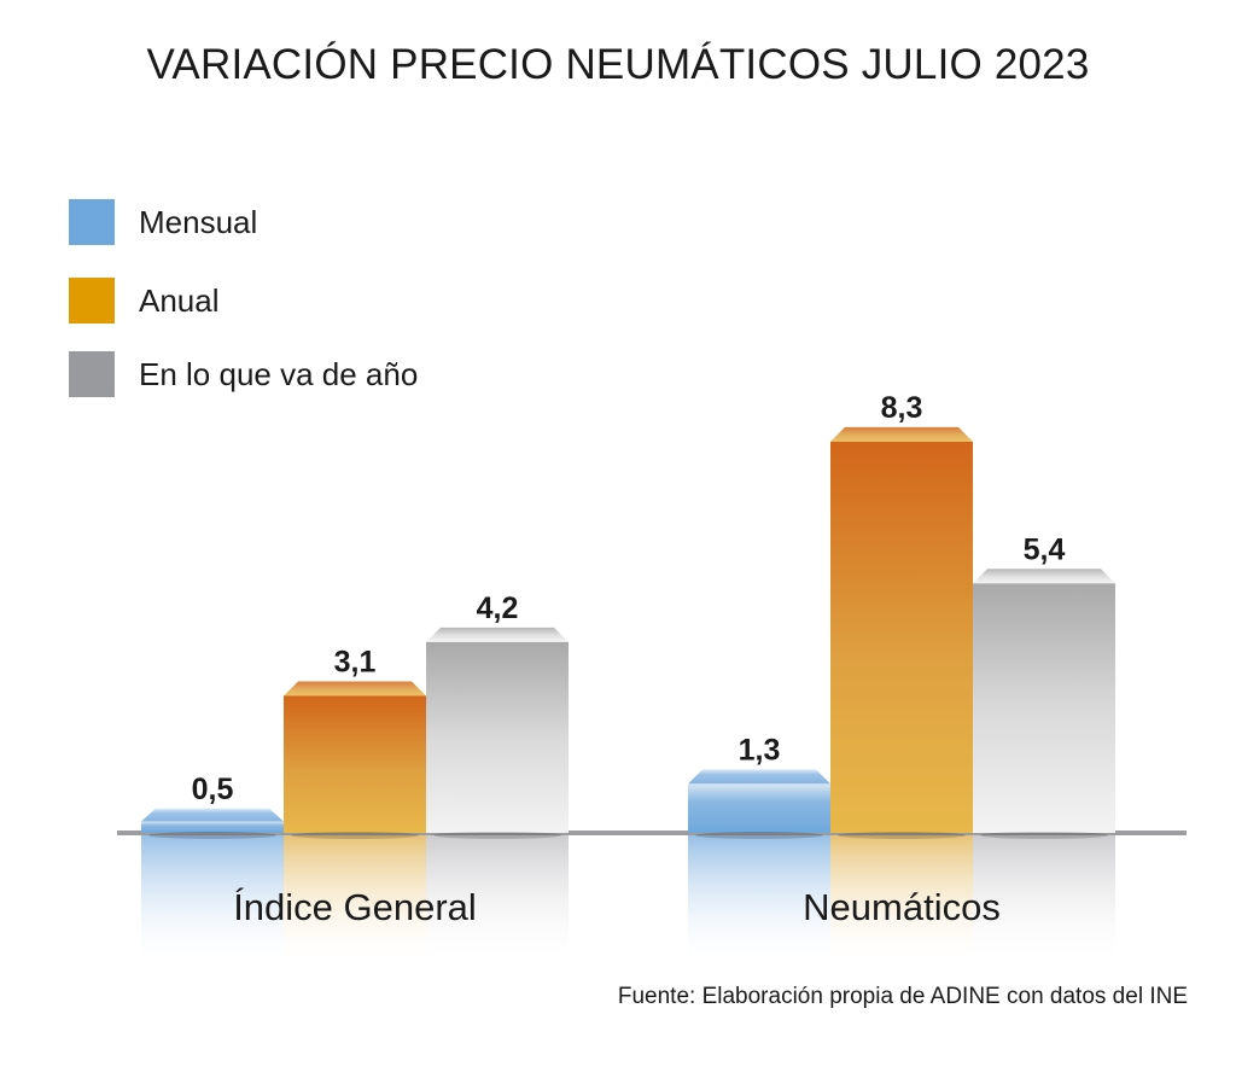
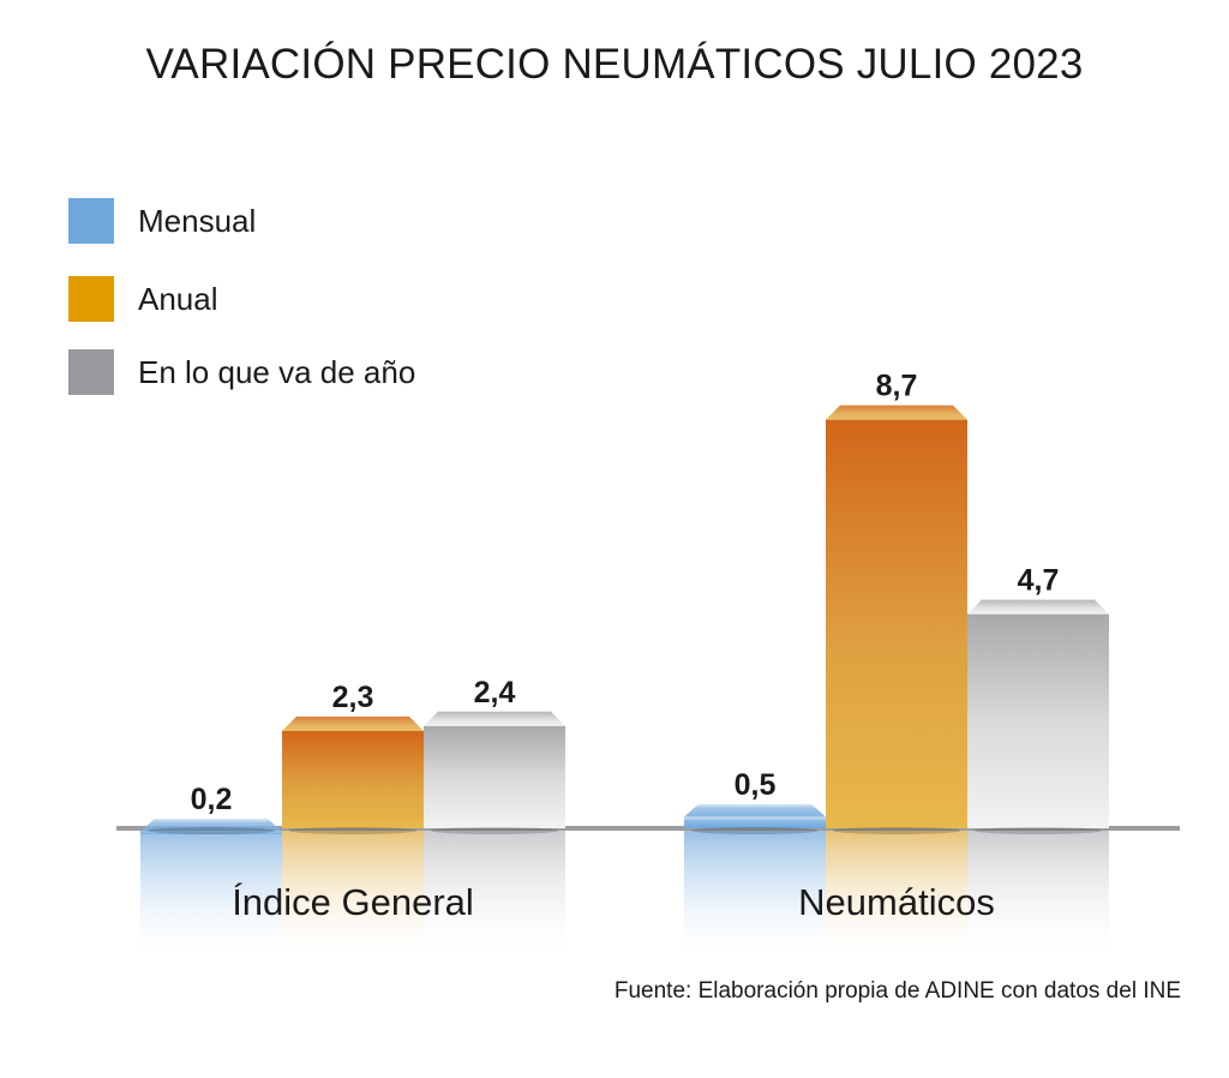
Mensual/Índice General: 0,5 -> 0,2
Anual/Índice General: 3,1 -> 2,3
En lo que va de año/Índice General: 4,2 -> 2,4
Mensual/Neumáticos: 1,3 -> 0,5
Anual/Neumáticos: 8,3 -> 8,7
En lo que va de año/Neumáticos: 5,4 -> 4,7
